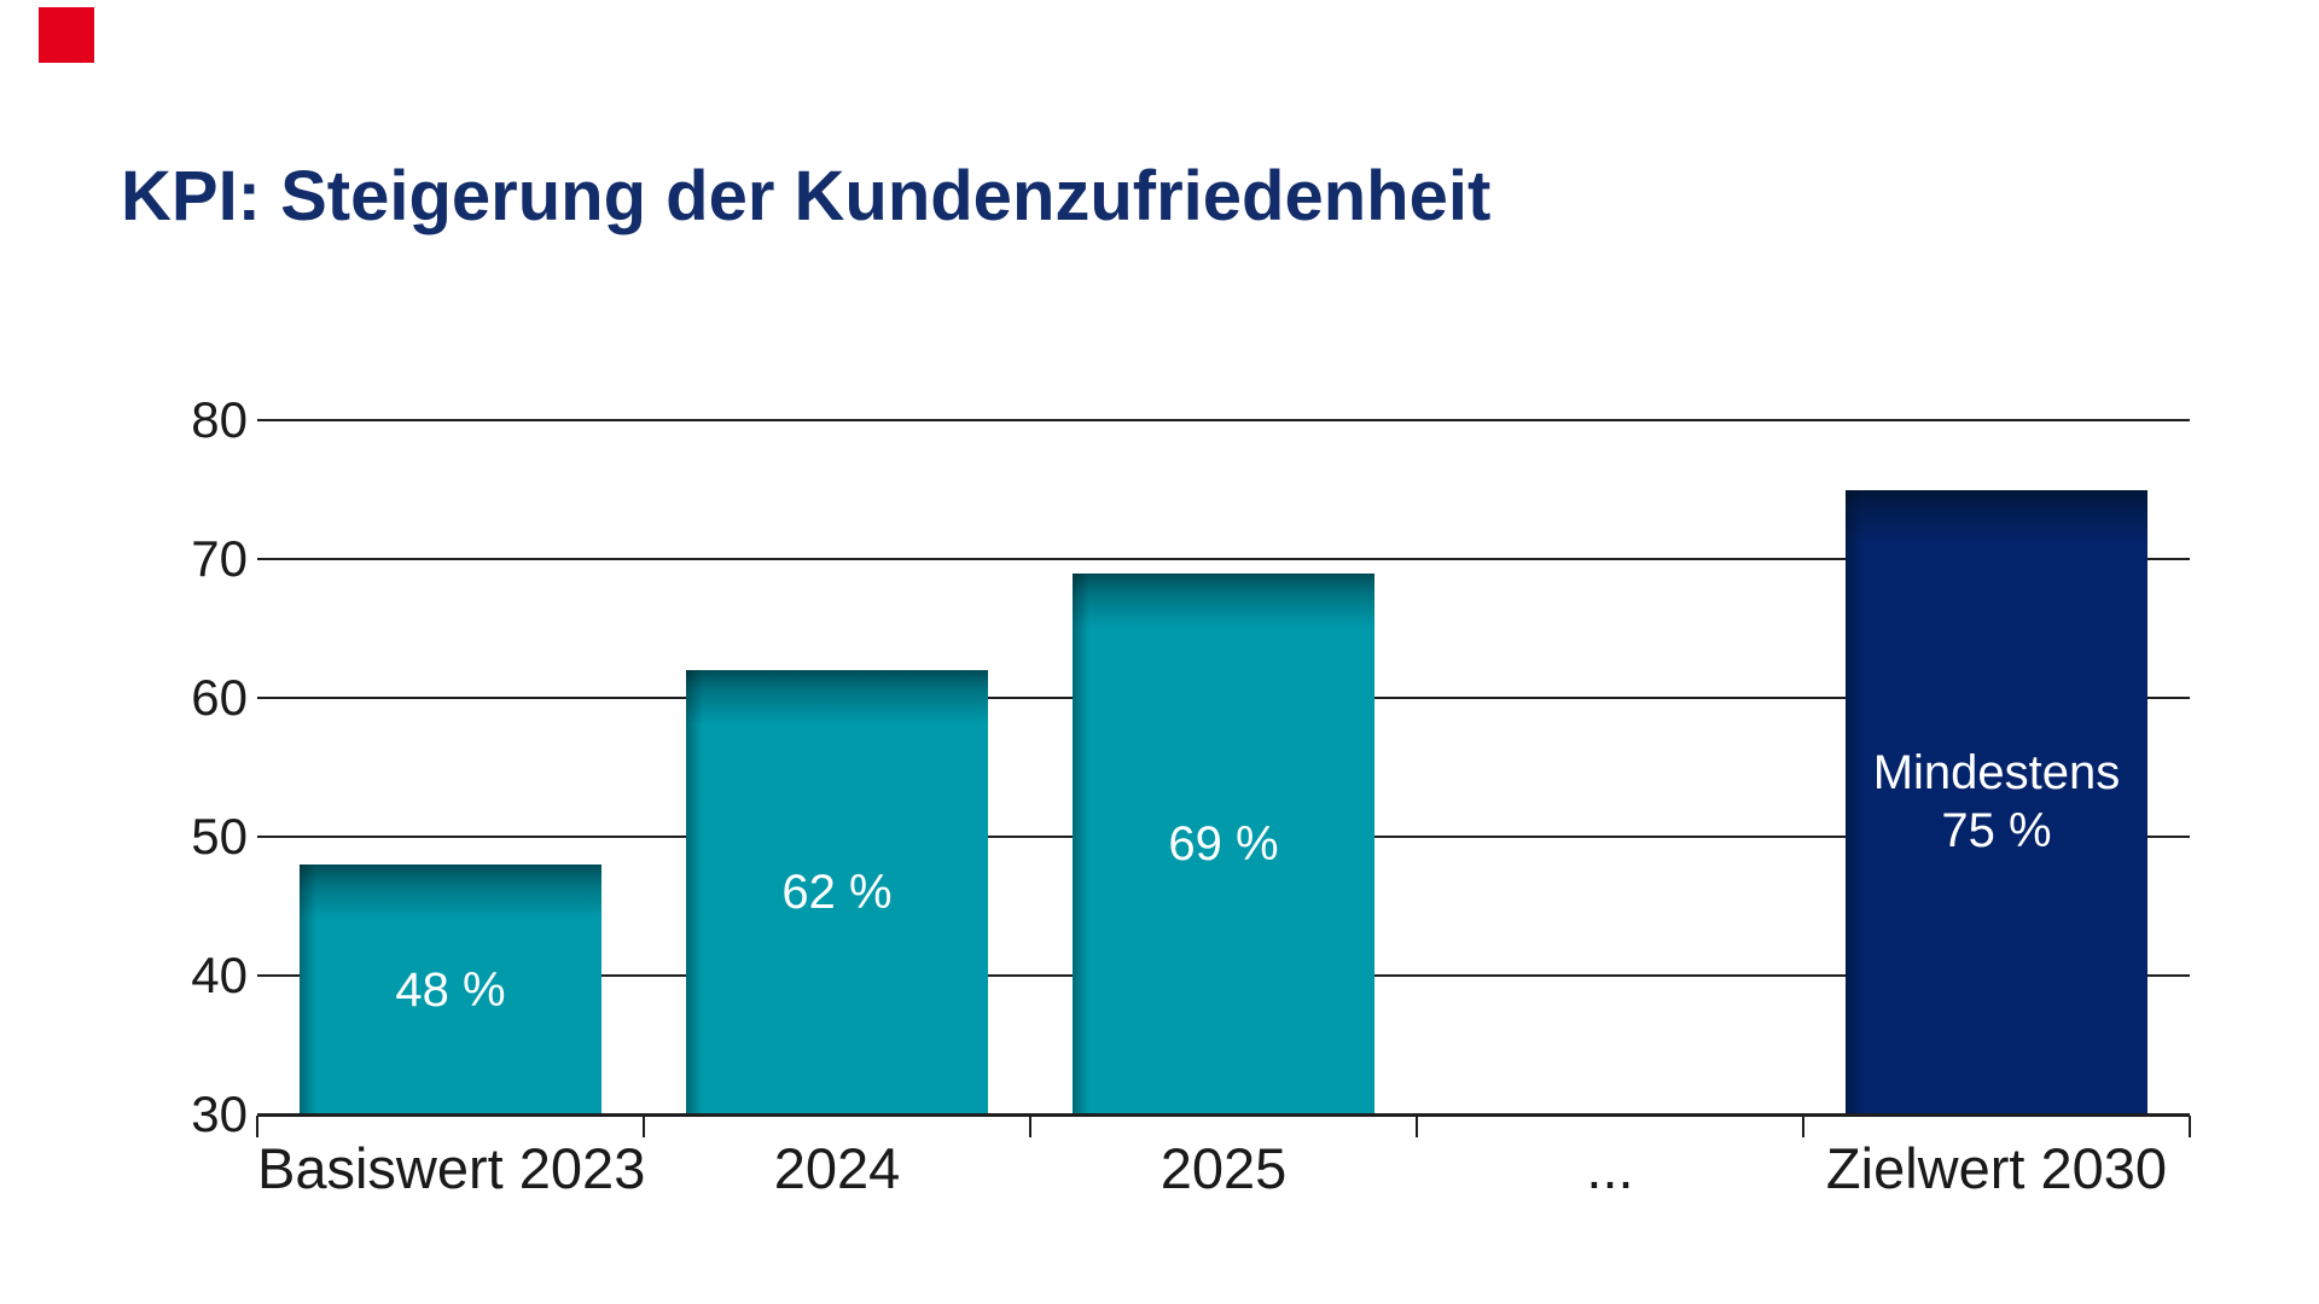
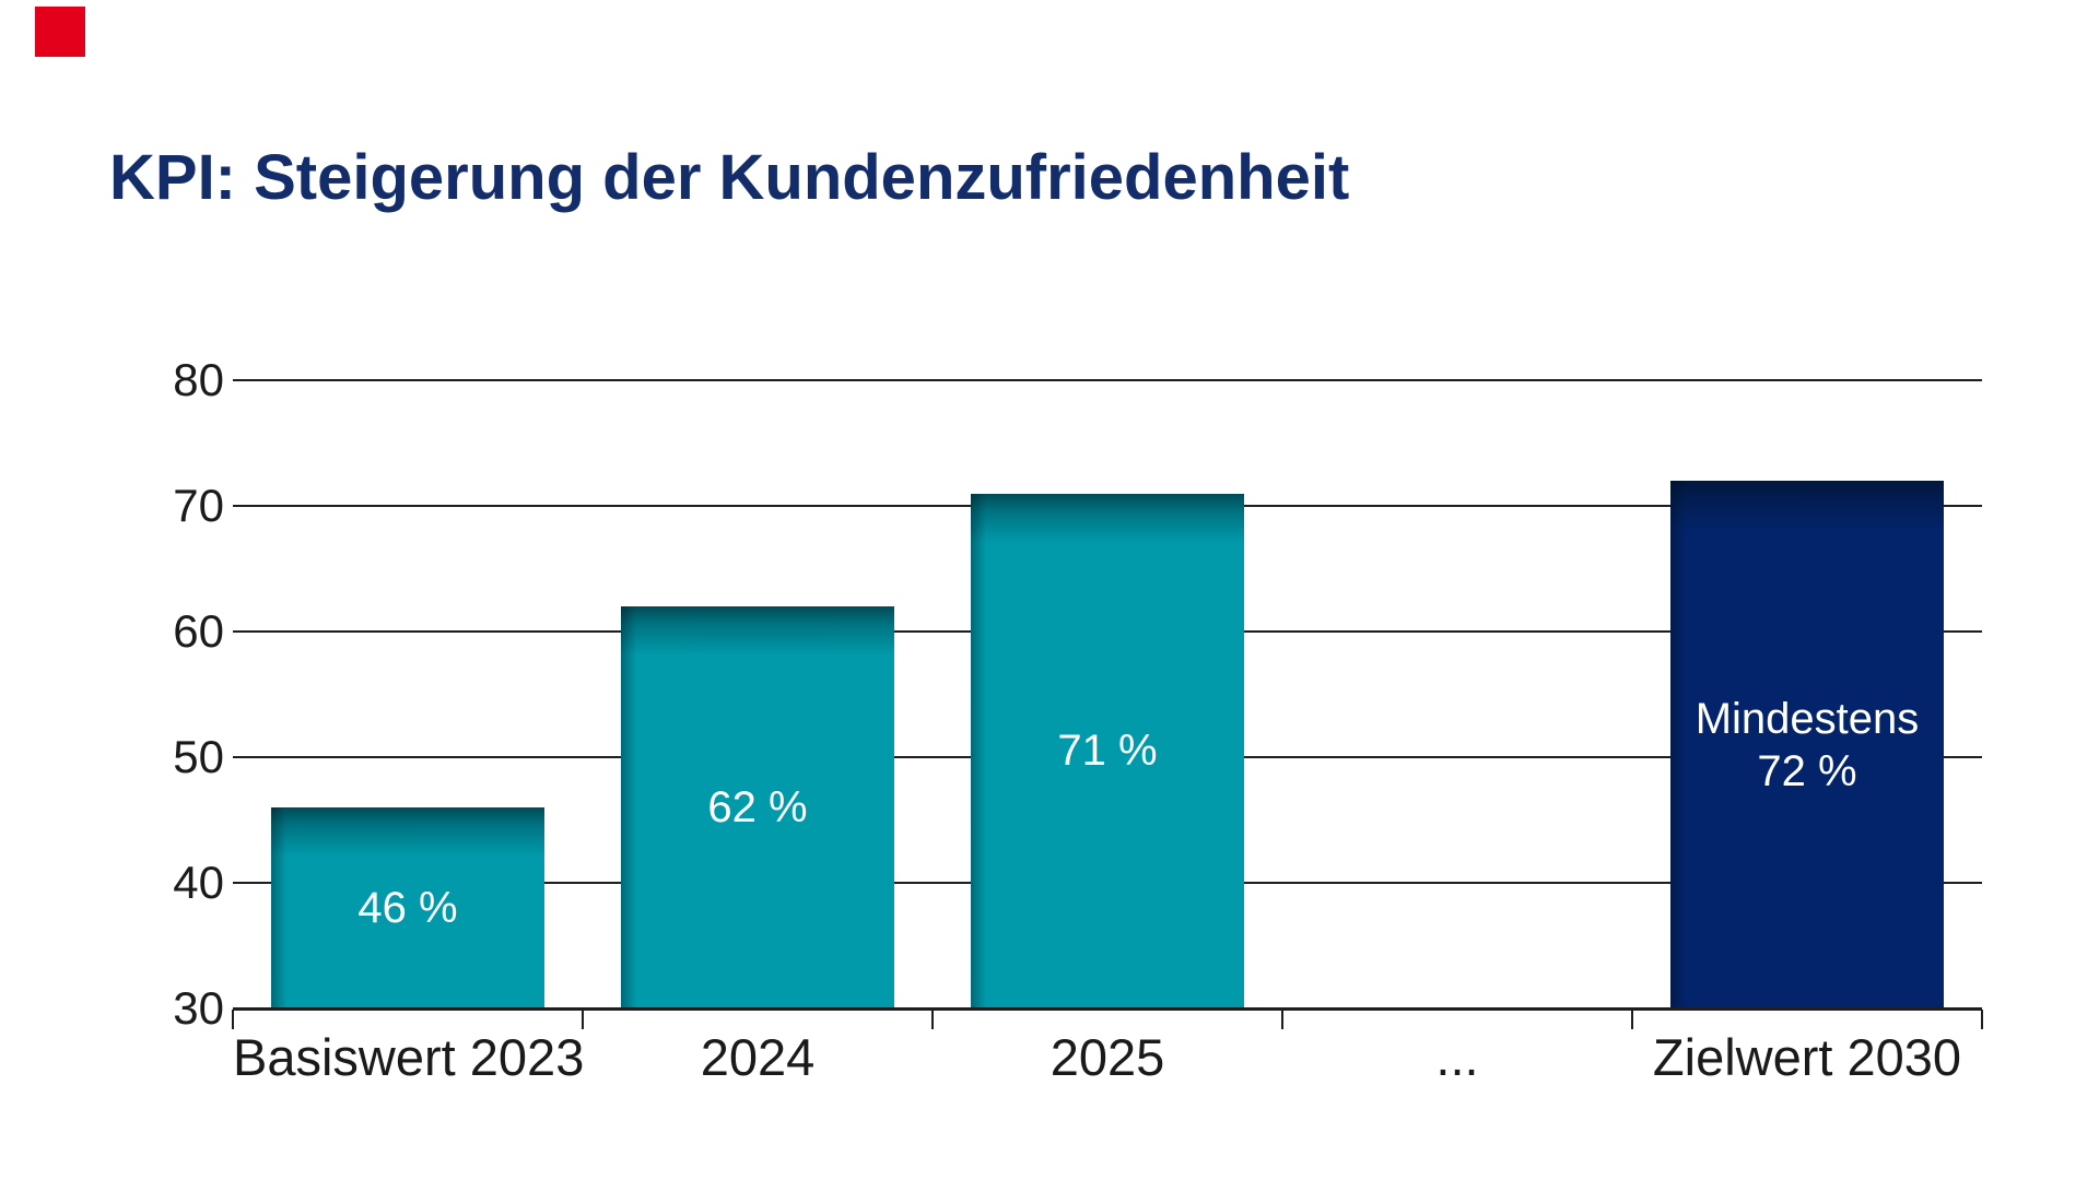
Basiswert 2023: 48 -> 46
2025: 69 -> 71
Zielwert 2030: 75 -> 72
